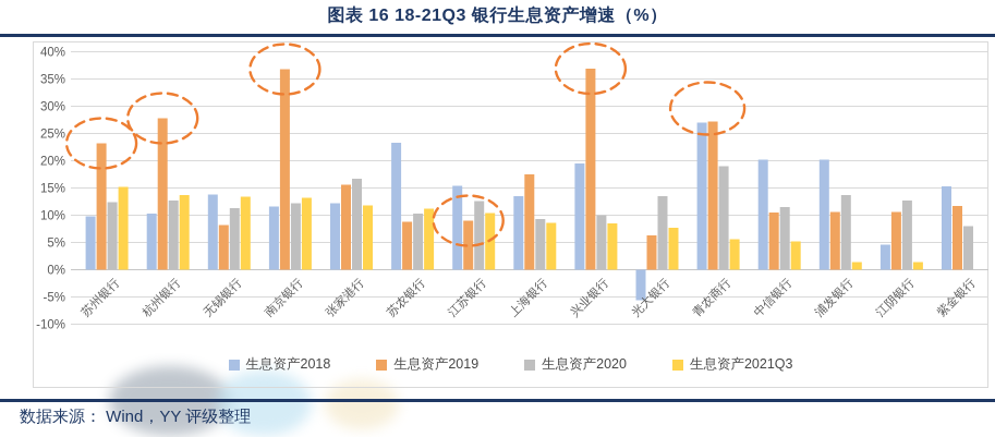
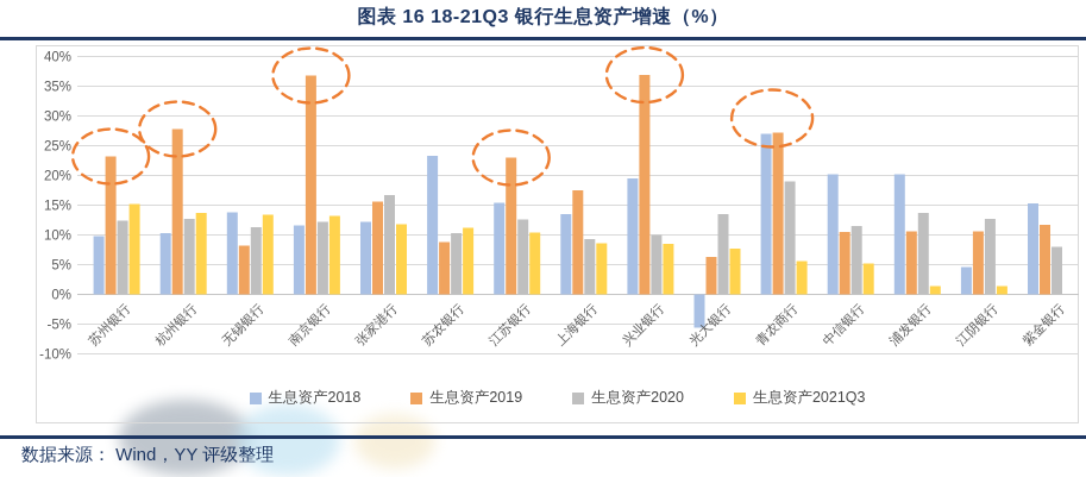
生息资产2019/江苏银行: 9% -> 23%
